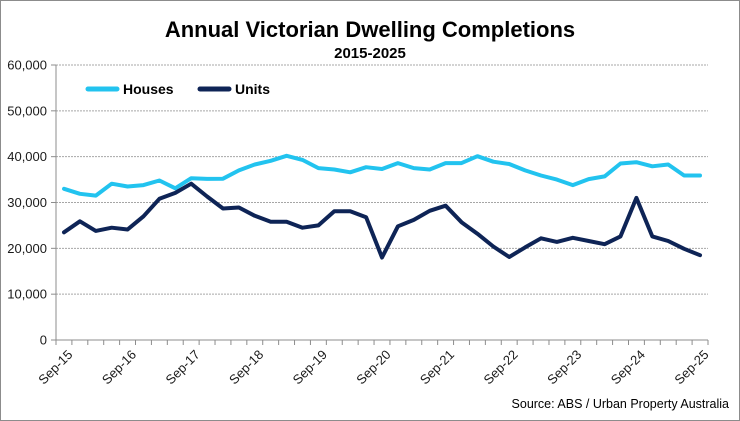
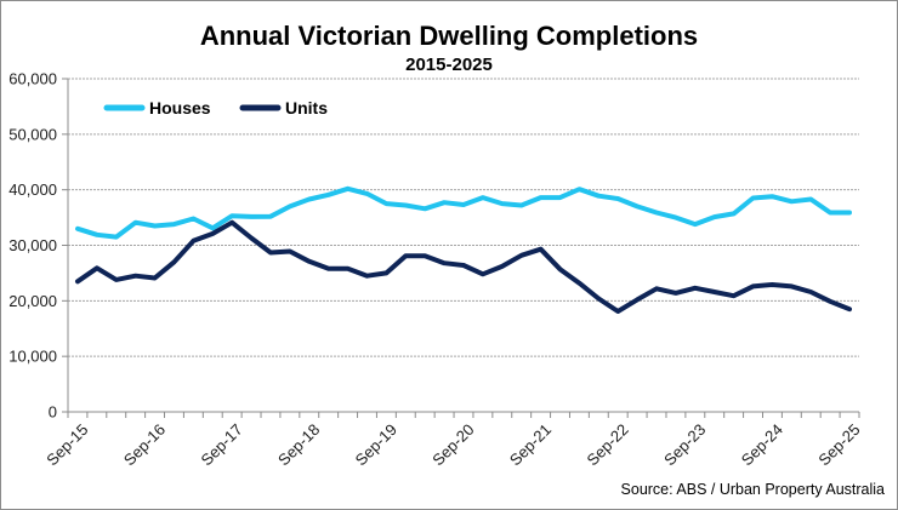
Units/Sep-20: 18000 -> 26000
Units/Sep-24: 31000 -> 23000
